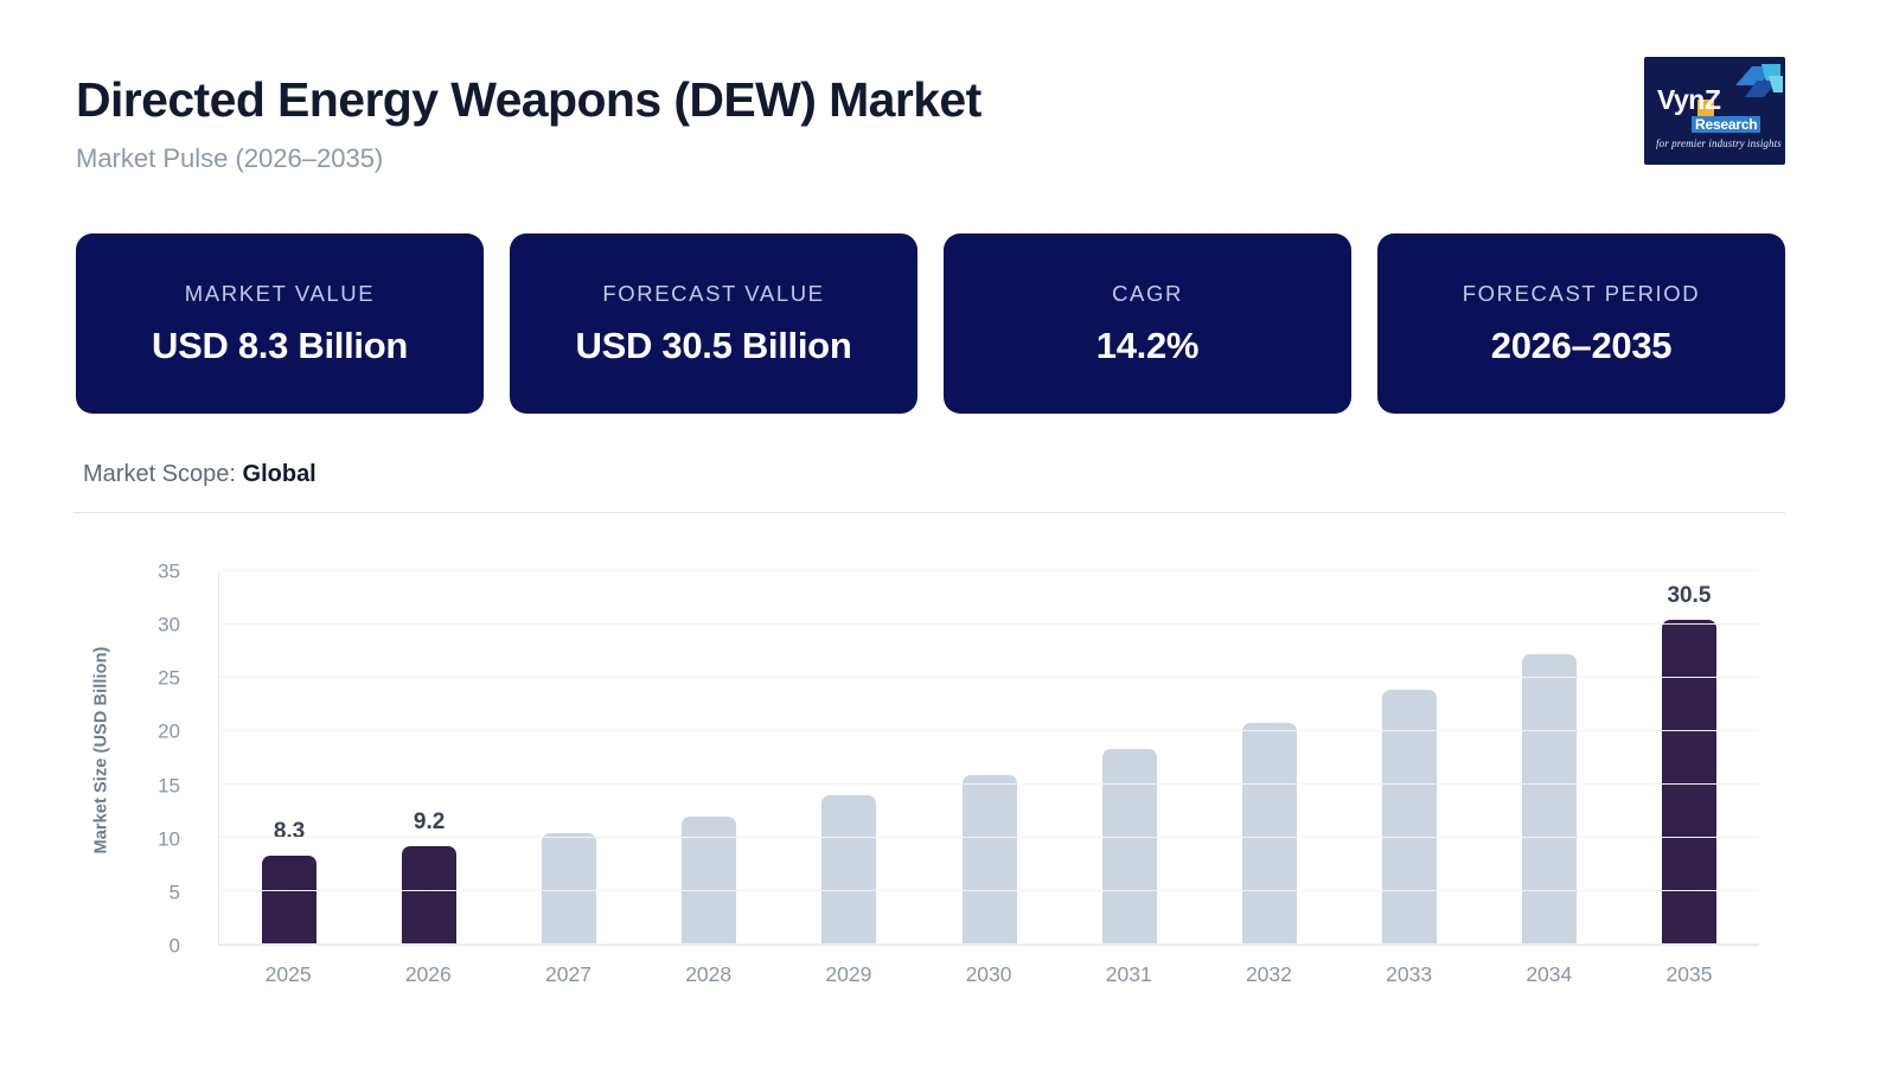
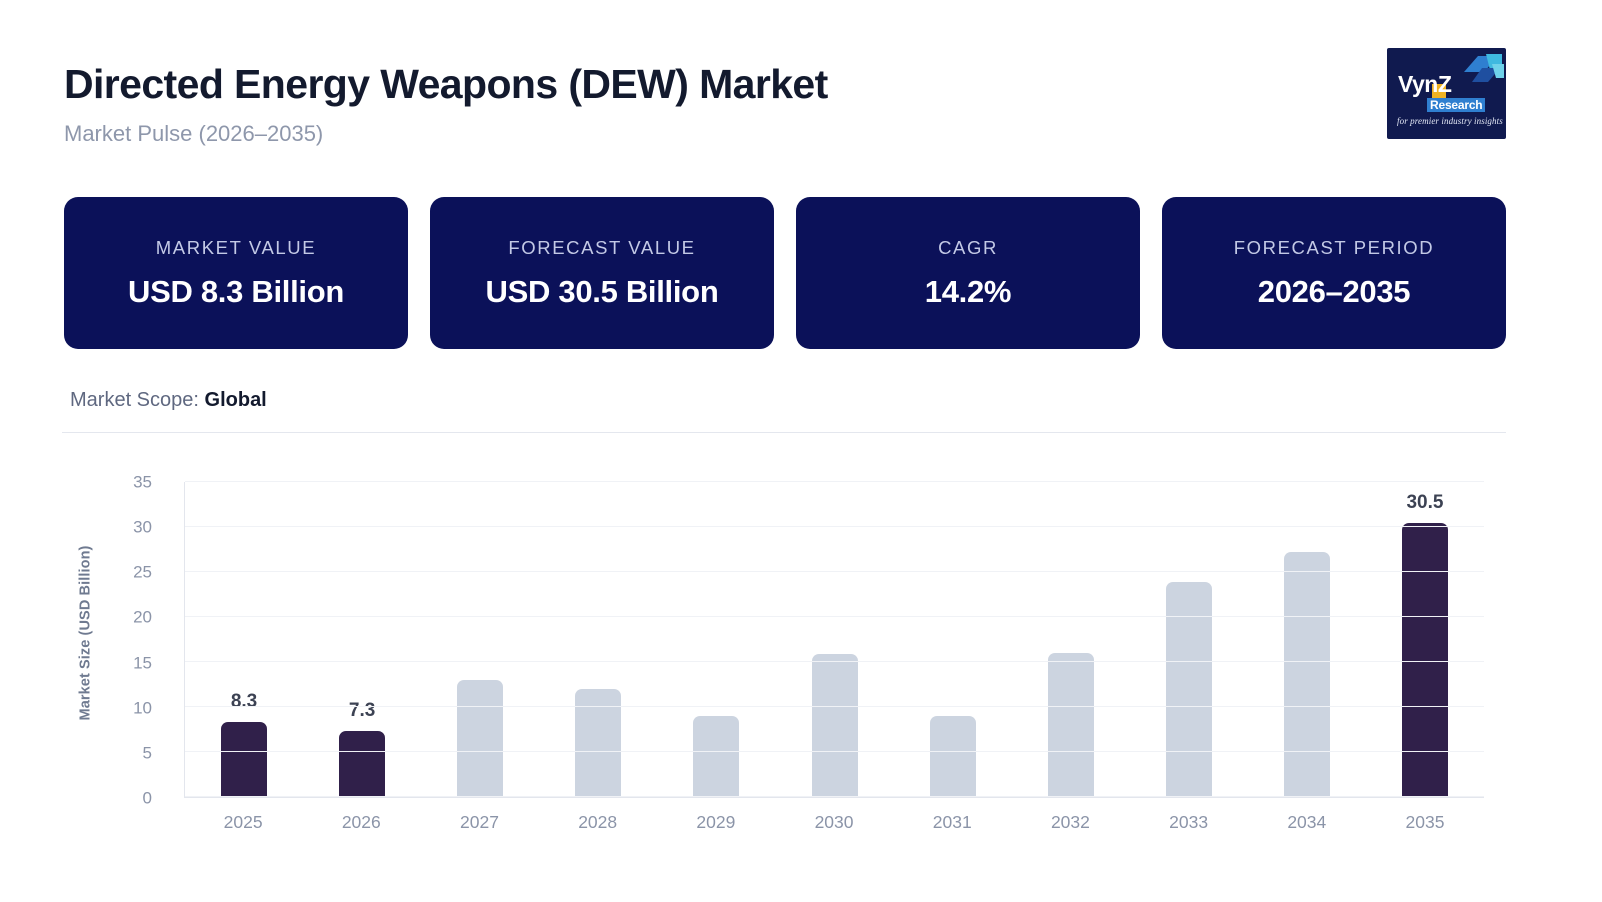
2026: 9.2 -> 7.3
2027: 10 -> 13
2029: 14 -> 9
2031: 18 -> 9
2032: 21 -> 16
